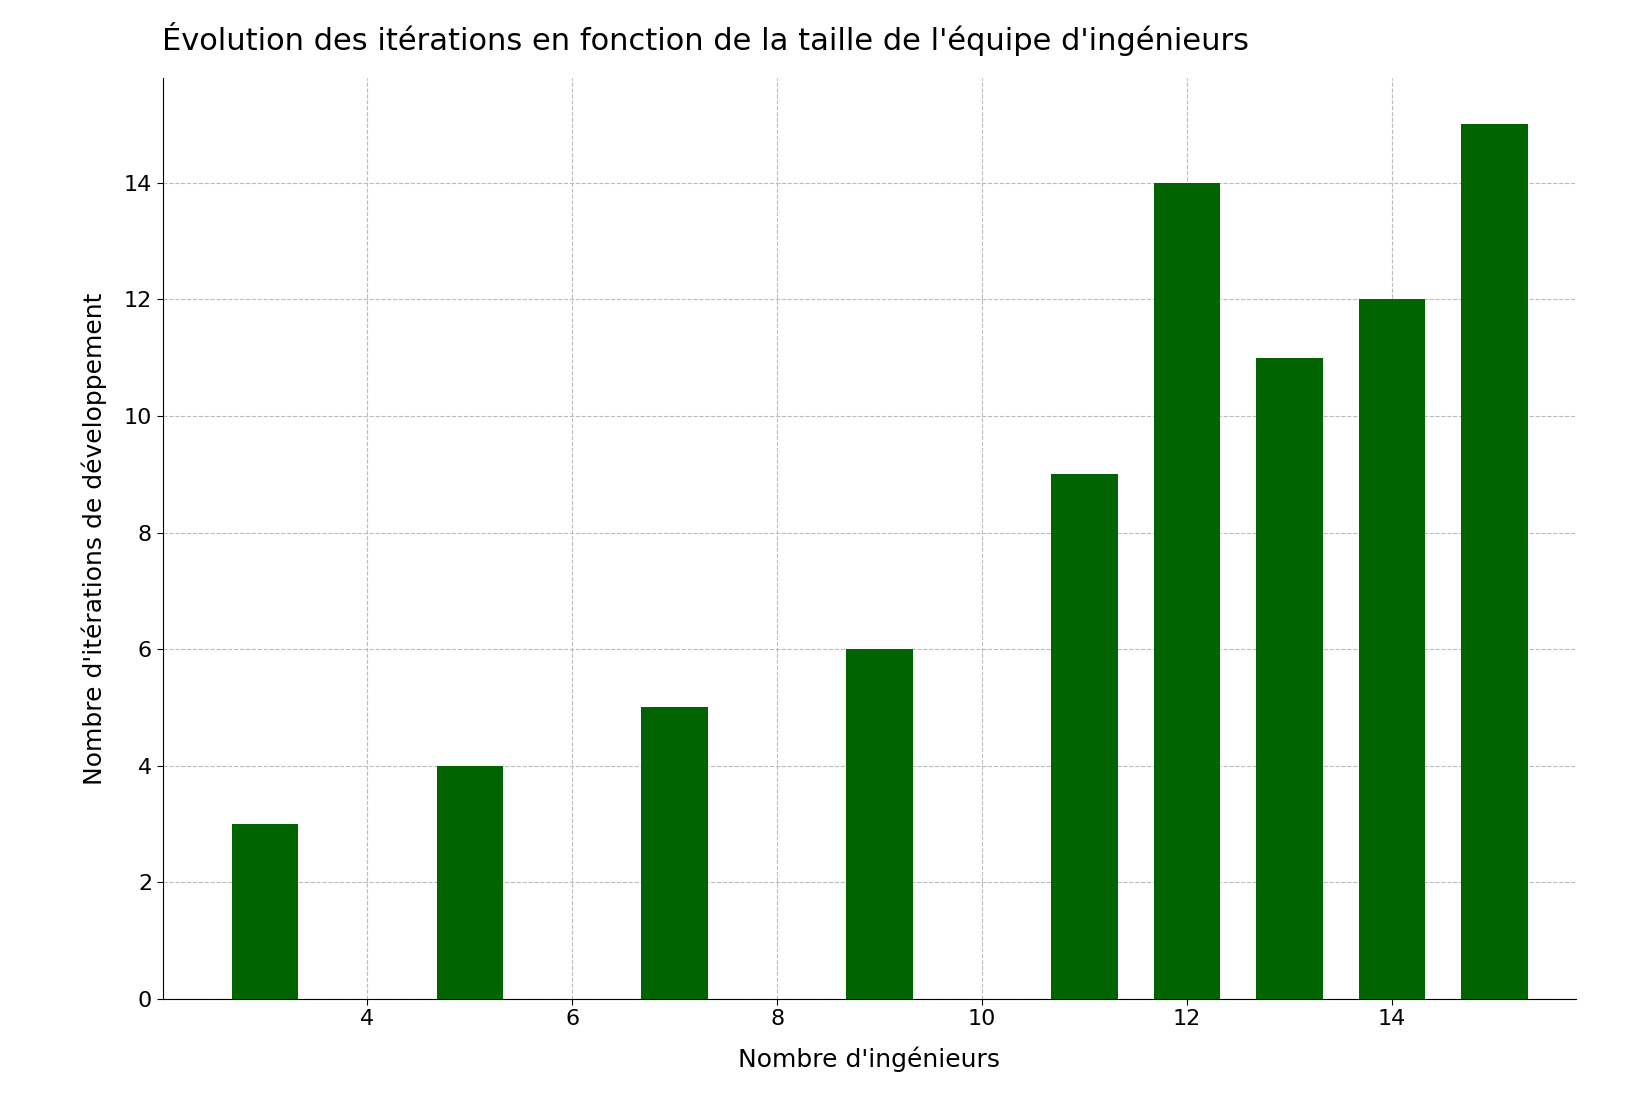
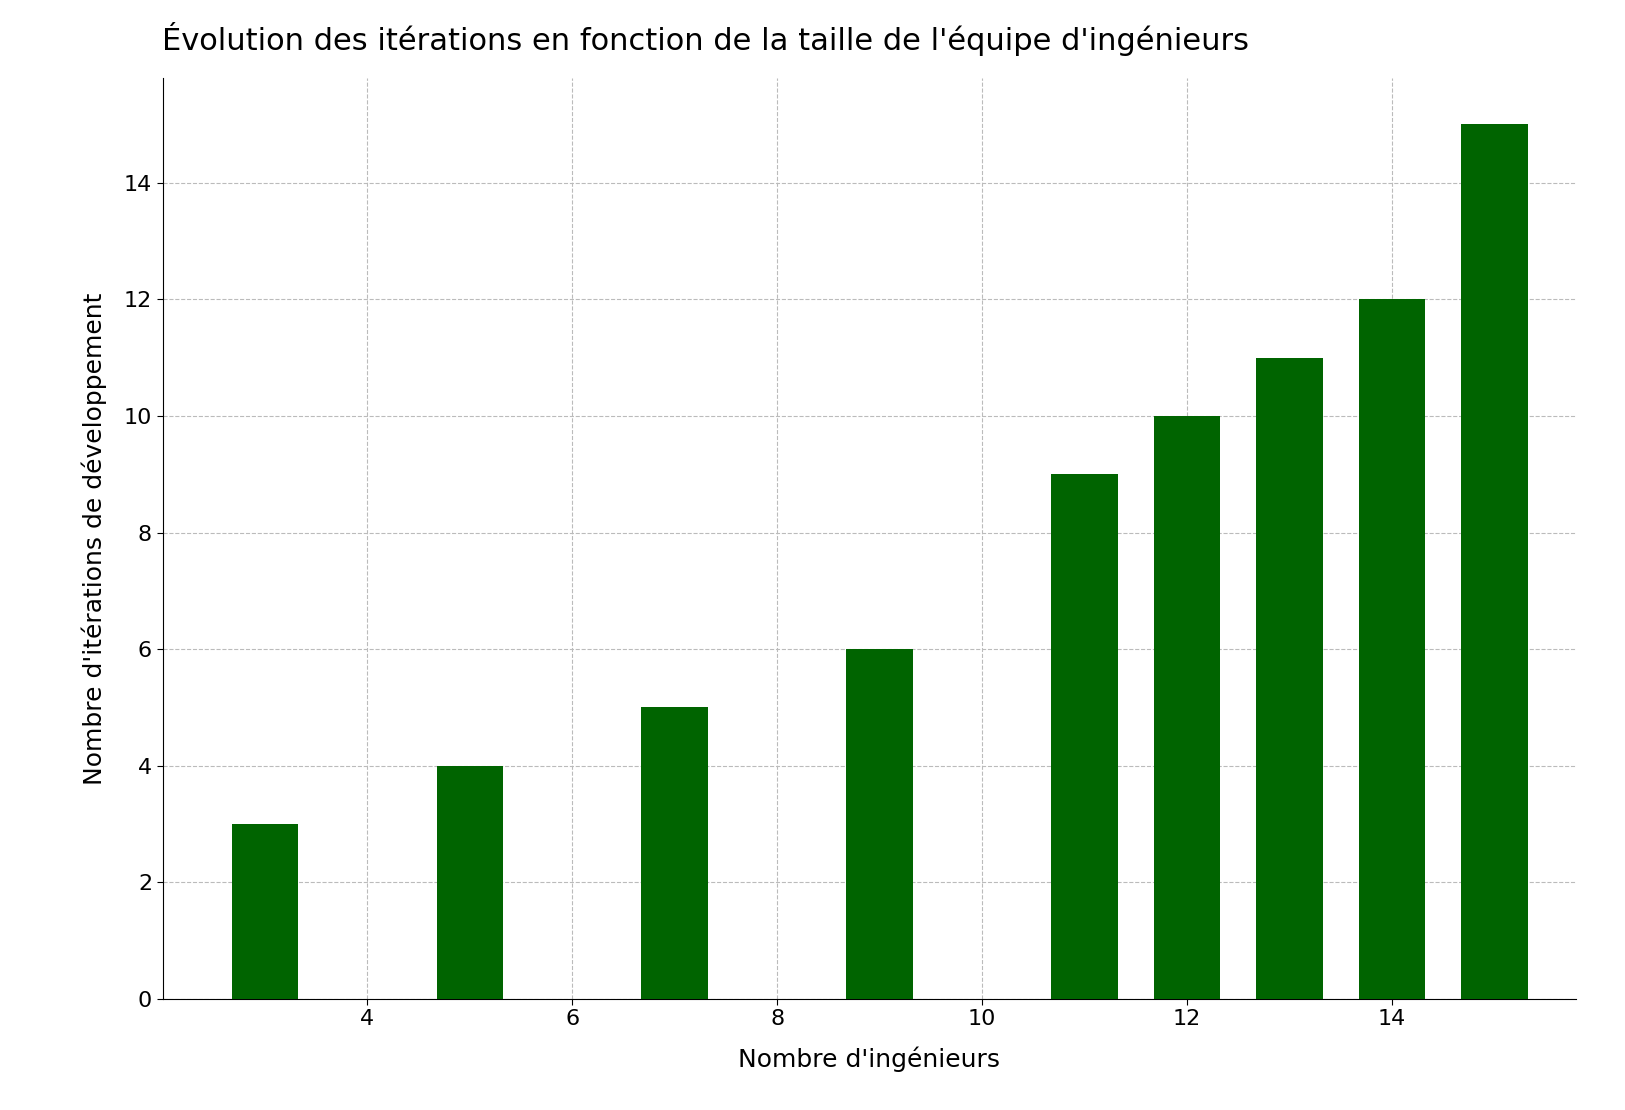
12: 14 -> 10
